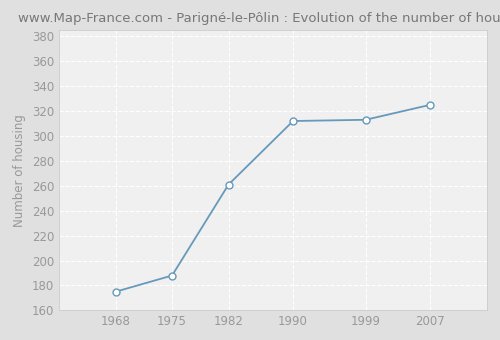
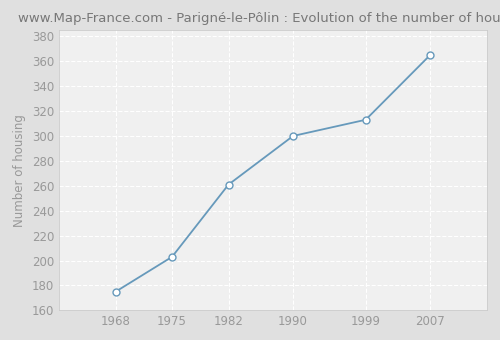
1975: 188 -> 203
1990: 312 -> 300
2007: 325 -> 365
